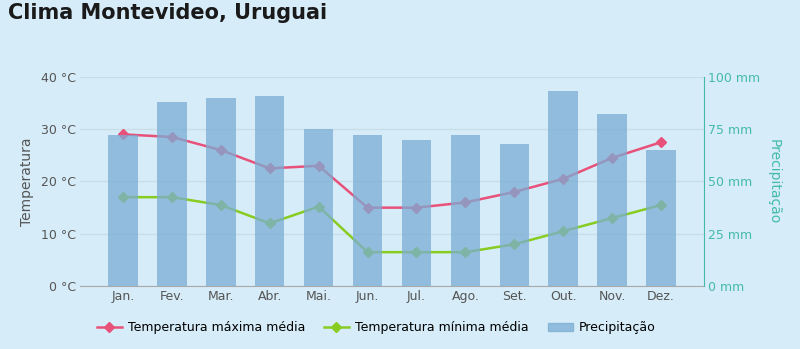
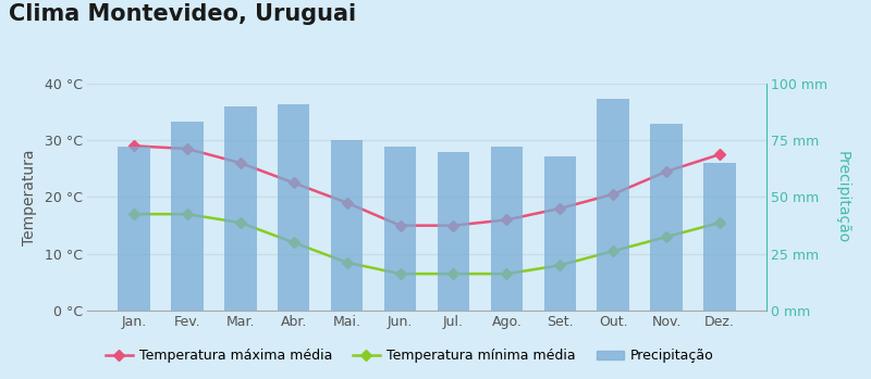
Precipitação/Fev.: 88 mm -> 83 mm
Temperatura máxima média/Mai.: 23.0 °C -> 19.0 °C
Temperatura mínima média/Mai.: 15.2 °C -> 8.5 °C
